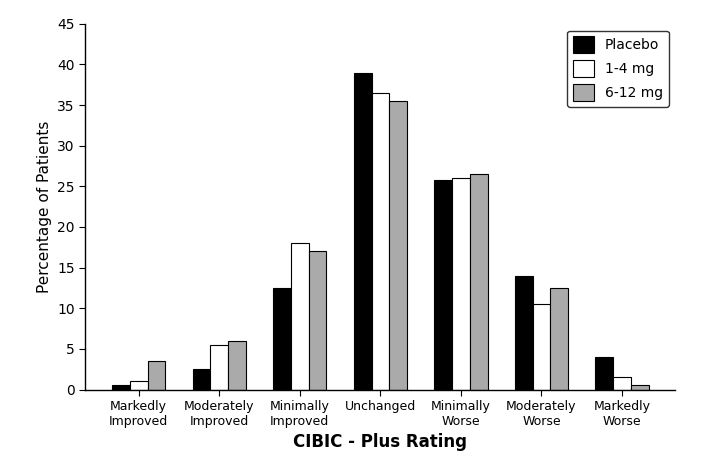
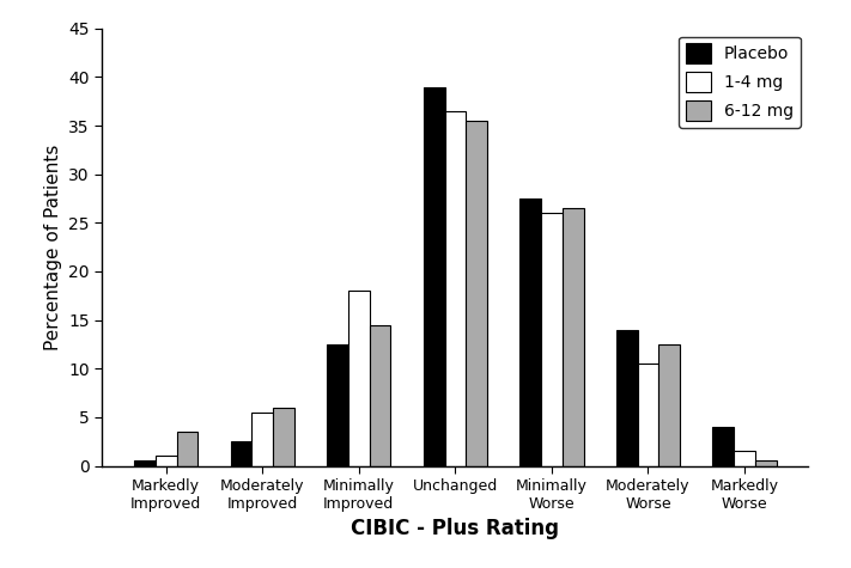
6-12 mg/Minimally Improved: 17.0 -> 14.5
Placebo/Minimally Worse: 25.8 -> 27.5
